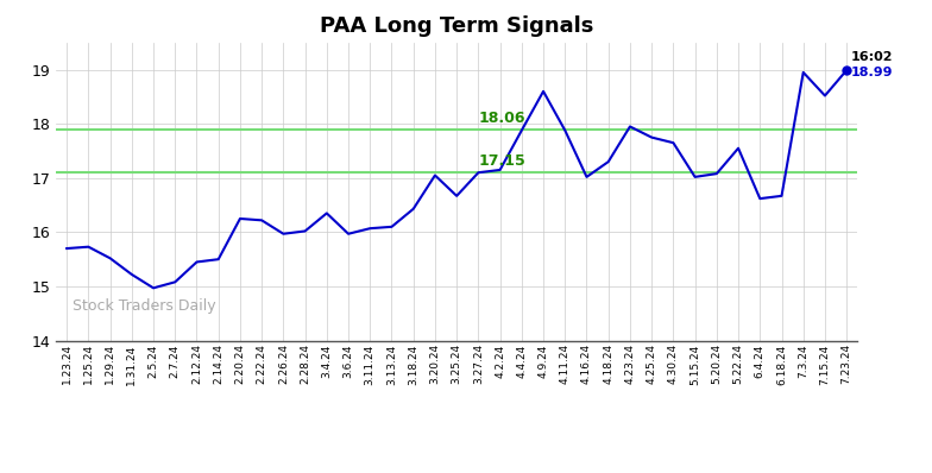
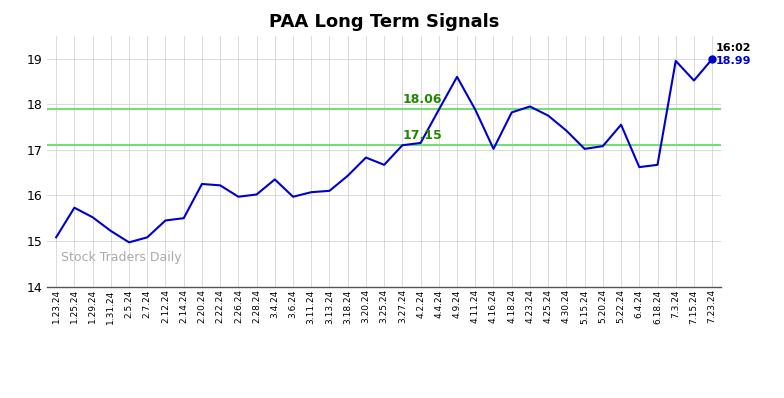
1.23.24: 15.70 -> 15.08
3.20.24: 17.05 -> 16.83
4.18.24: 17.30 -> 17.82
4.30.24: 17.65 -> 17.42
